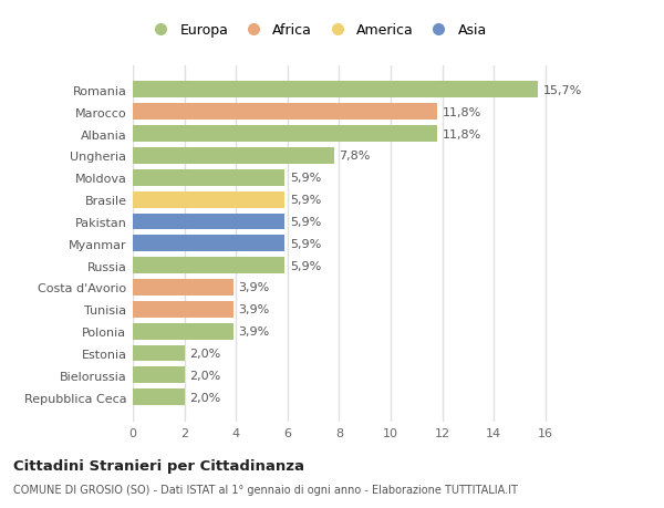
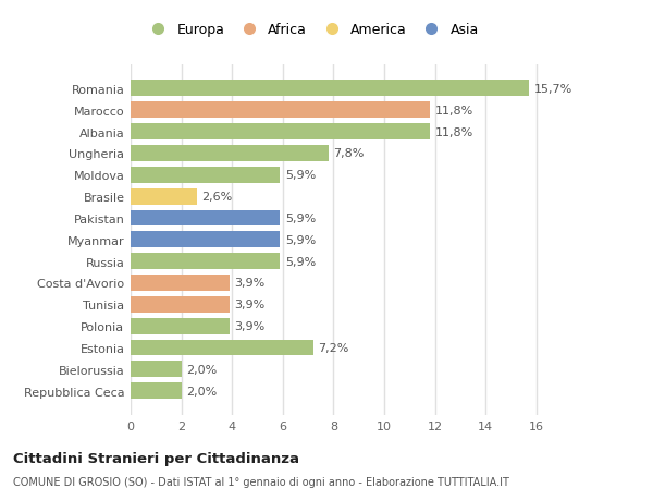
Brasile: 5,9% -> 2,6%
Estonia: 2,0% -> 7,2%
